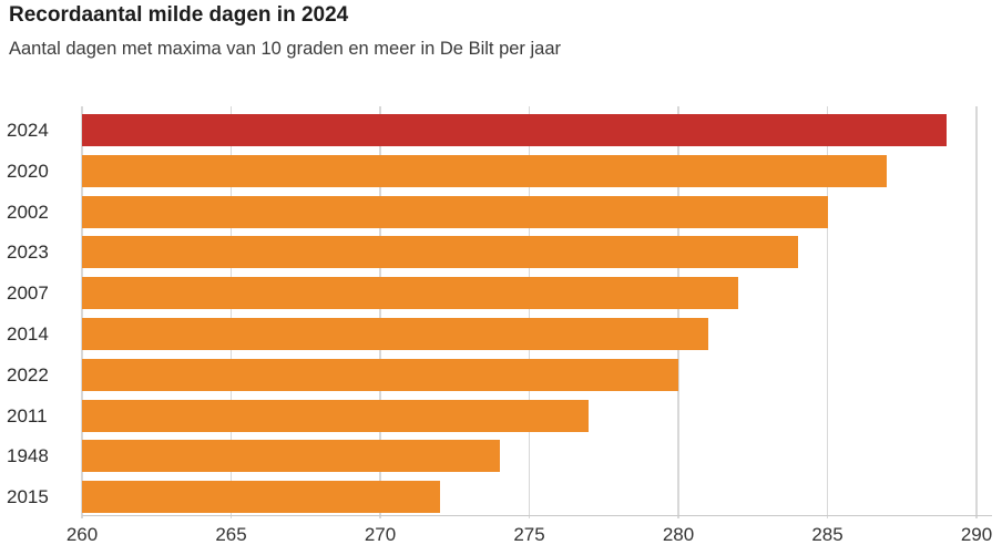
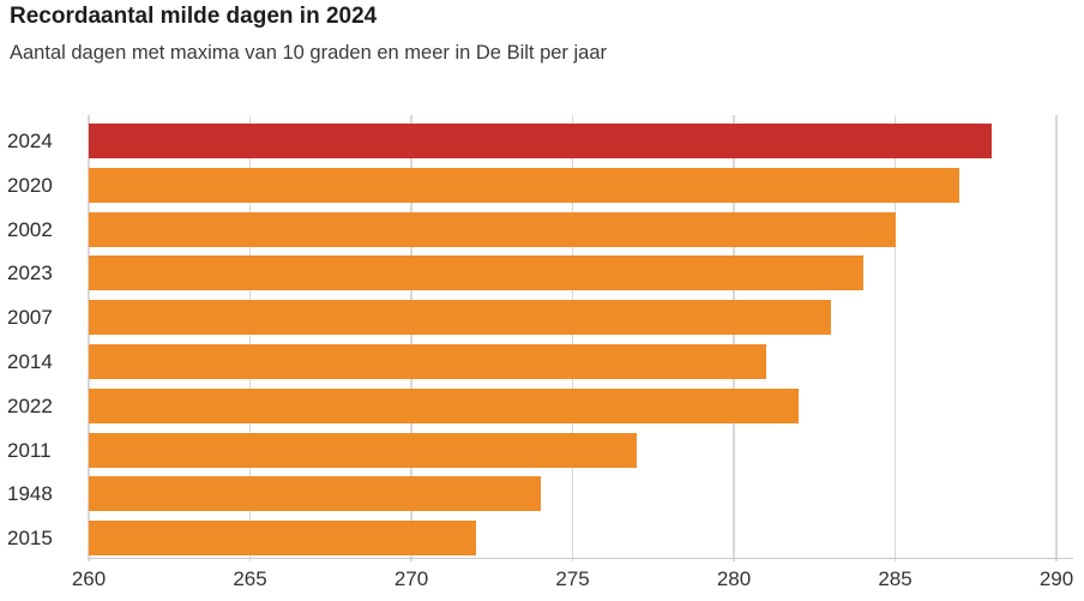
2024: 289 -> 288
2007: 282 -> 283
2022: 280 -> 282
